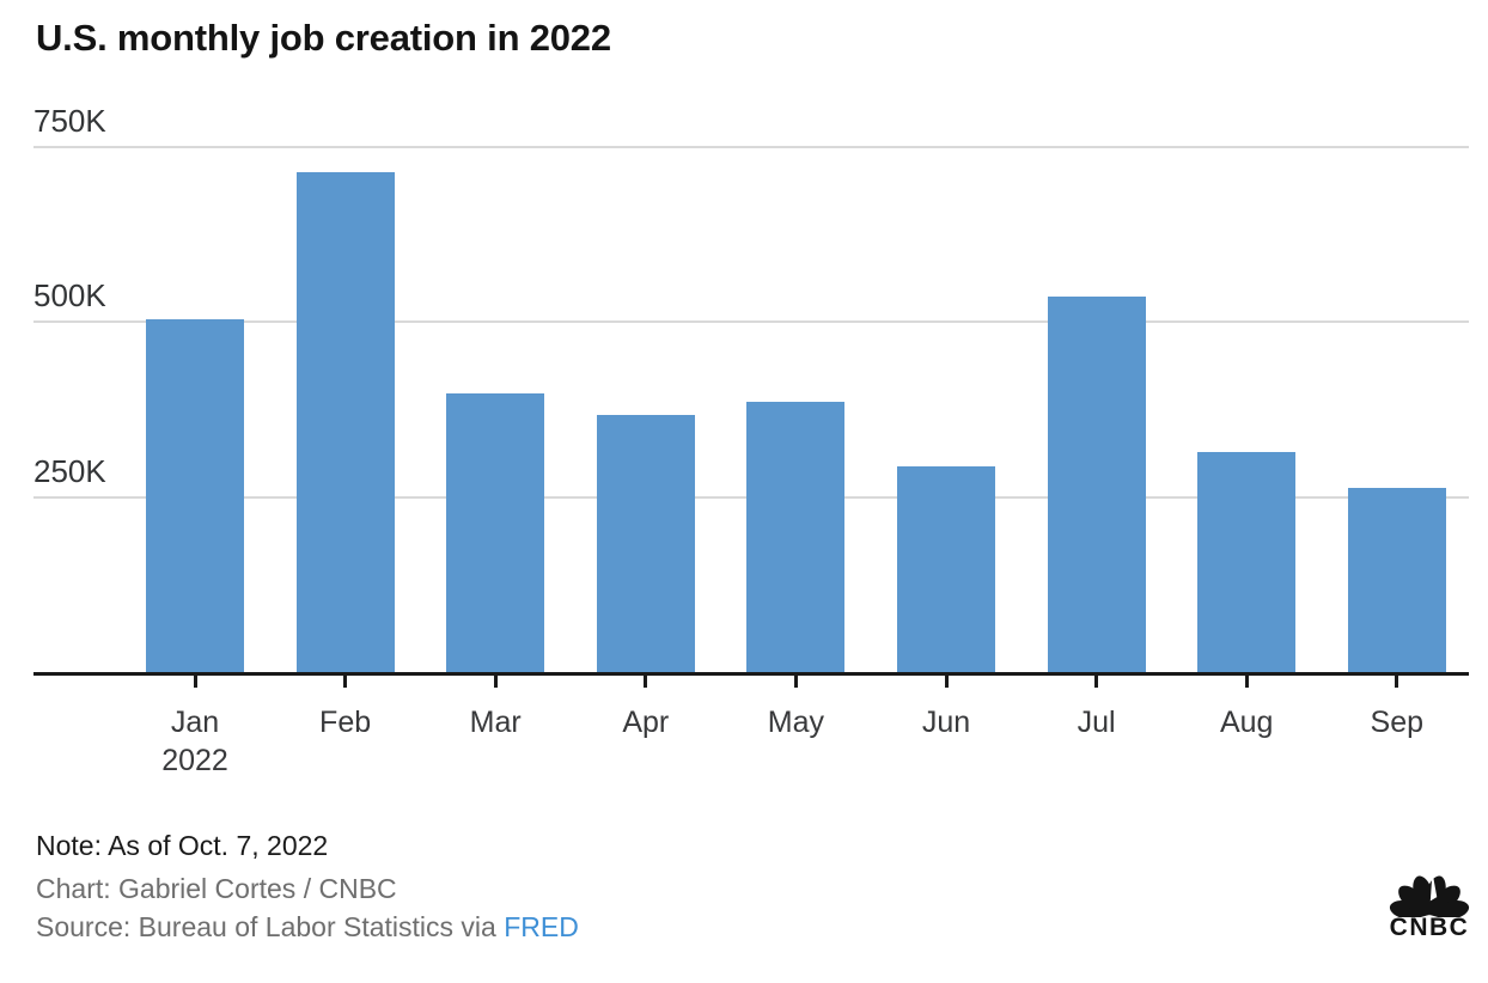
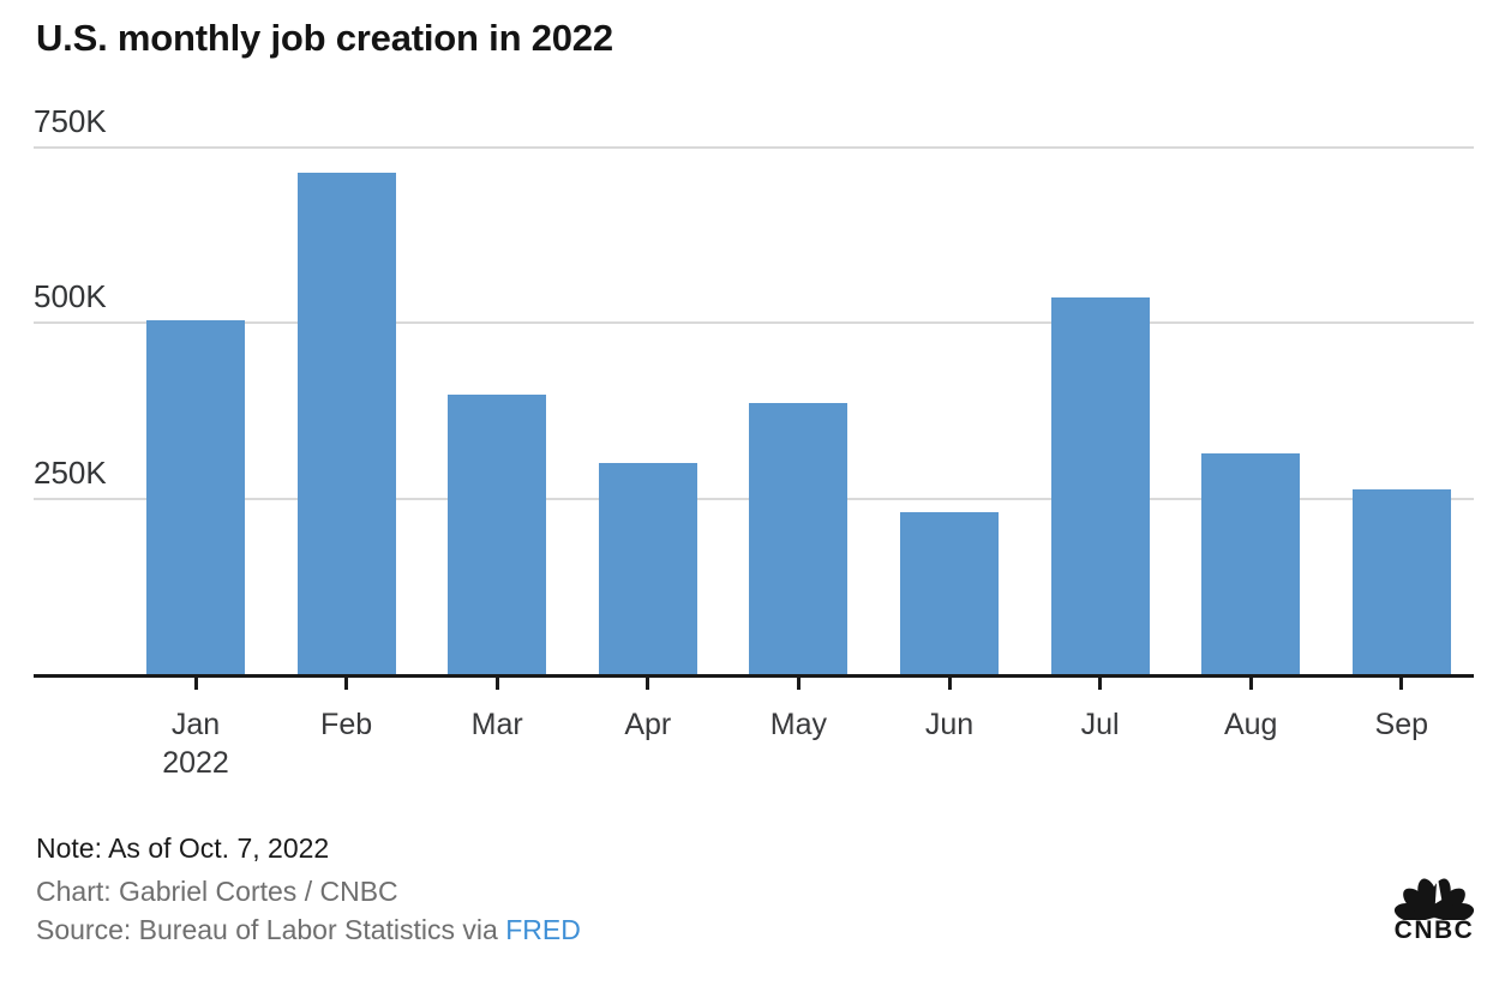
Apr: 370K -> 300K
Jun: 290K -> 230K
